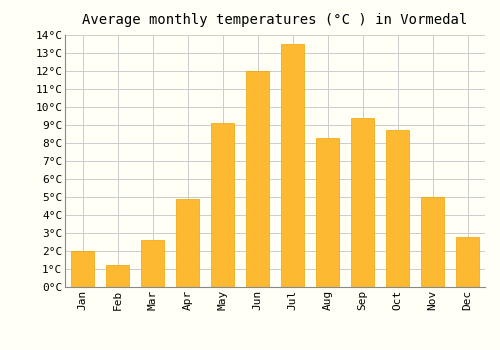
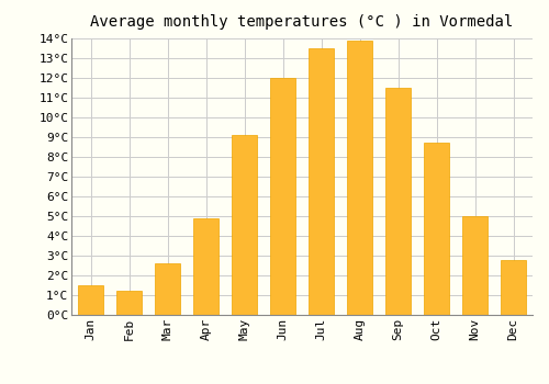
Jan: 2.0°C -> 1.5°C
Aug: 8.3°C -> 13.9°C
Sep: 9.4°C -> 11.5°C
